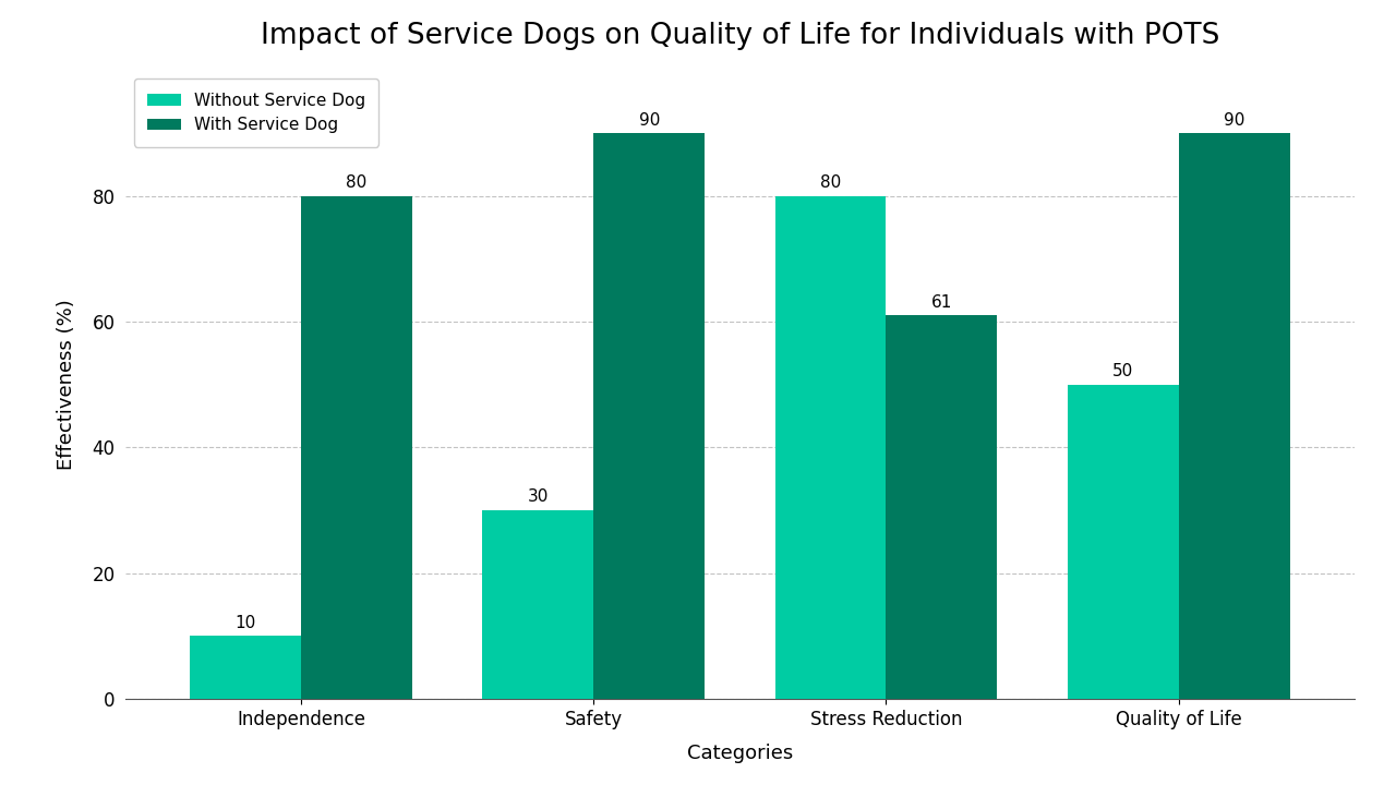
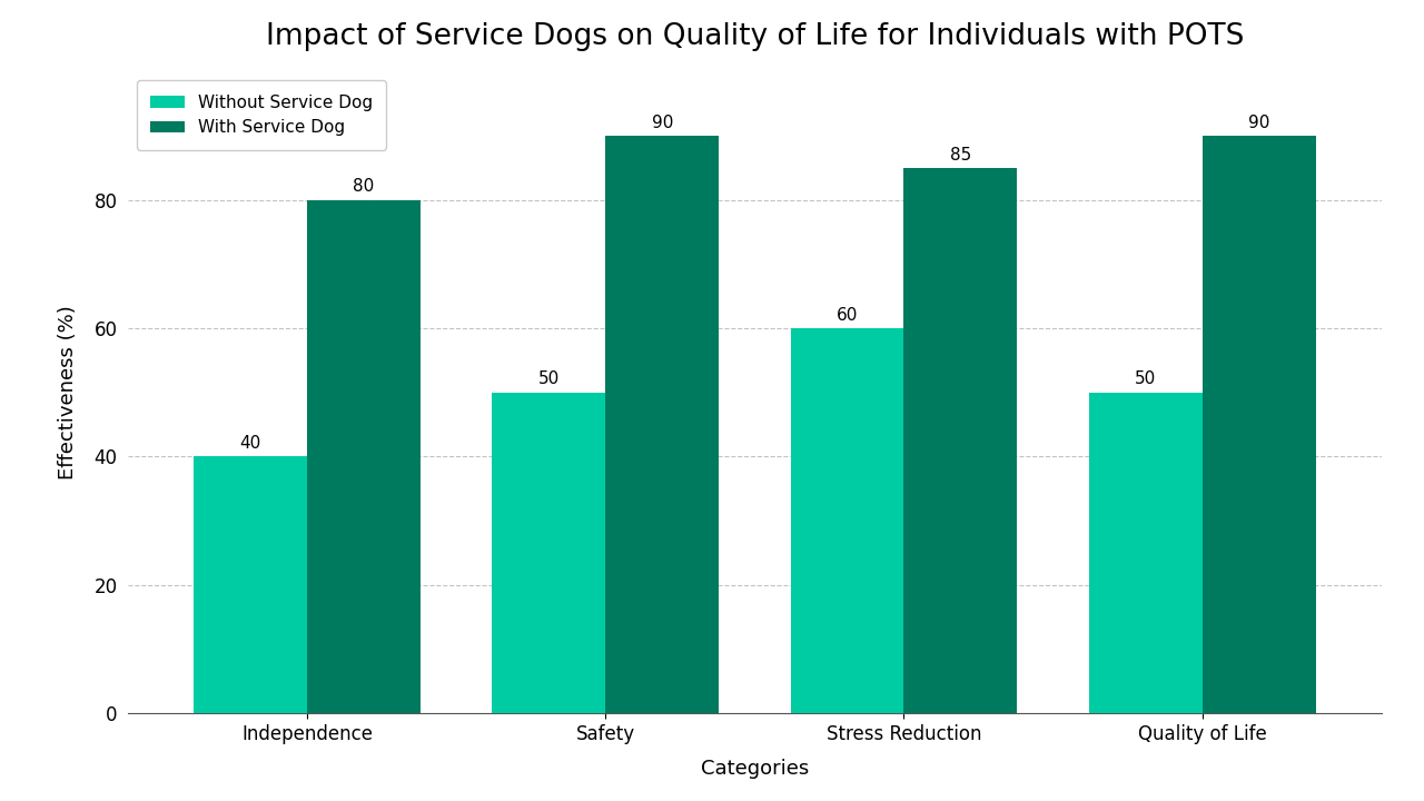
Without Service Dog/Independence: 10 -> 40
Without Service Dog/Safety: 30 -> 50
Without Service Dog/Stress Reduction: 80 -> 60
With Service Dog/Stress Reduction: 61 -> 85
